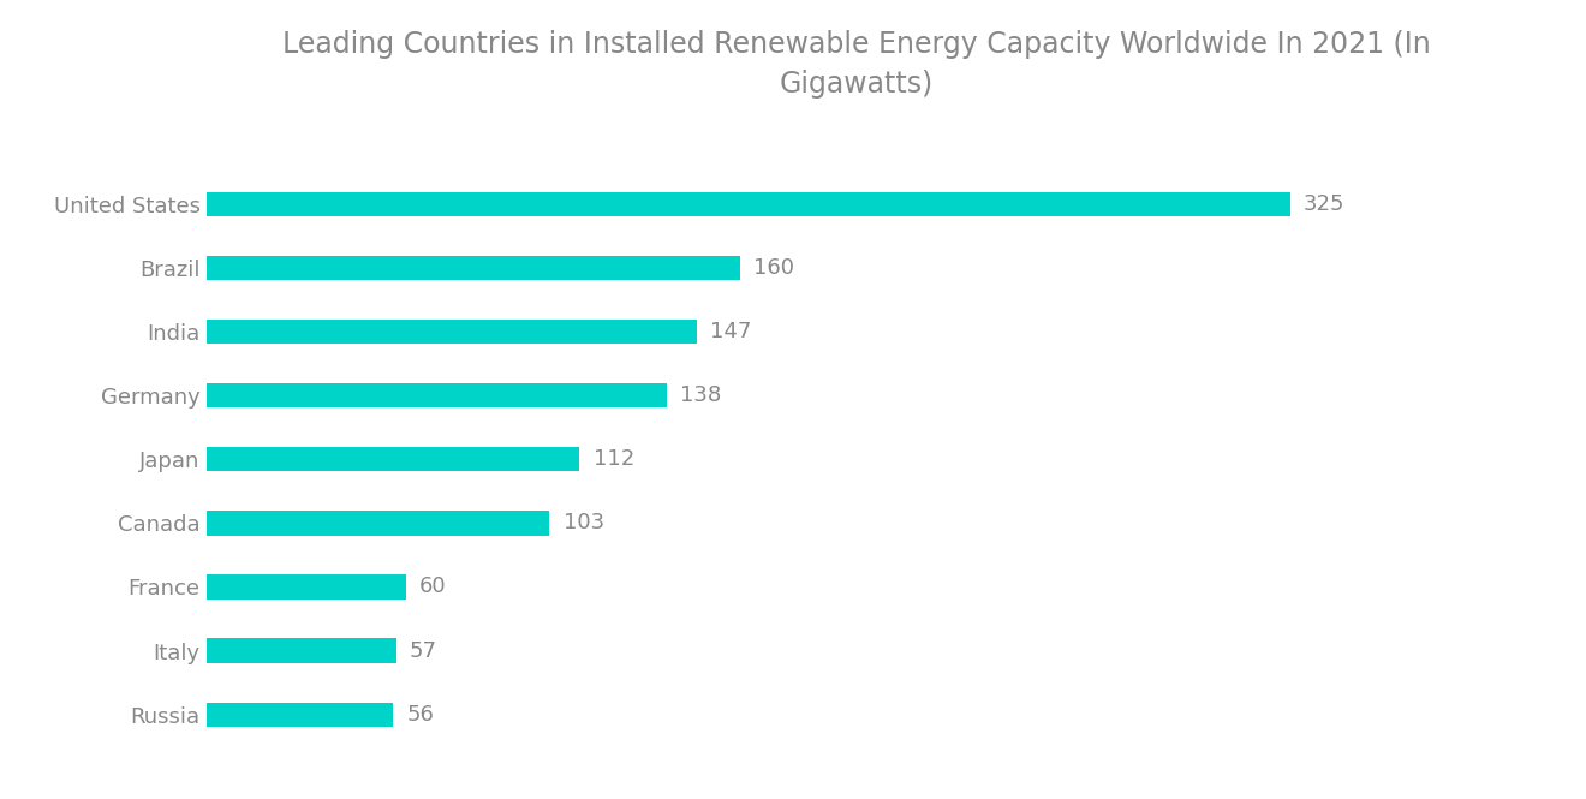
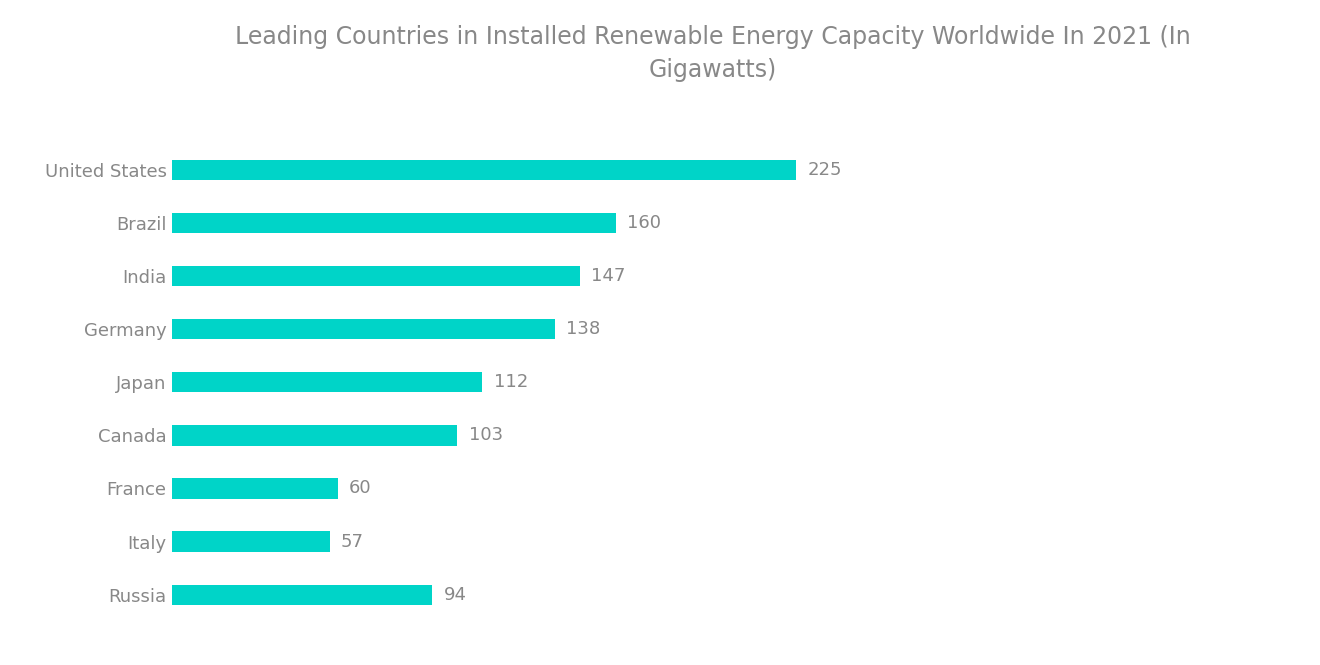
United States: 325 -> 225
Russia: 56 -> 94
